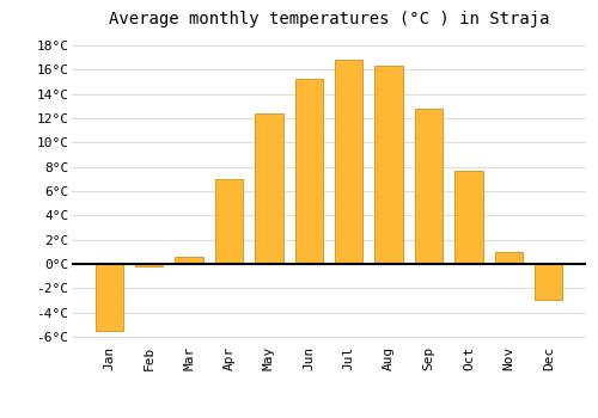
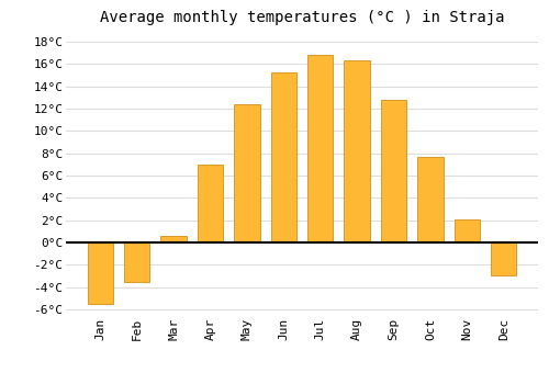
Feb: -0.2°C -> -3.5°C
Nov: 1.0°C -> 2.1°C
